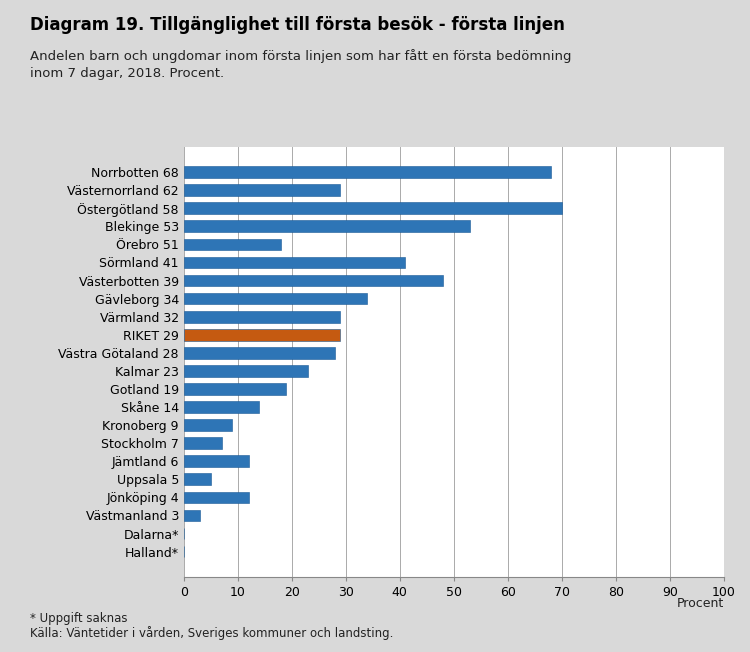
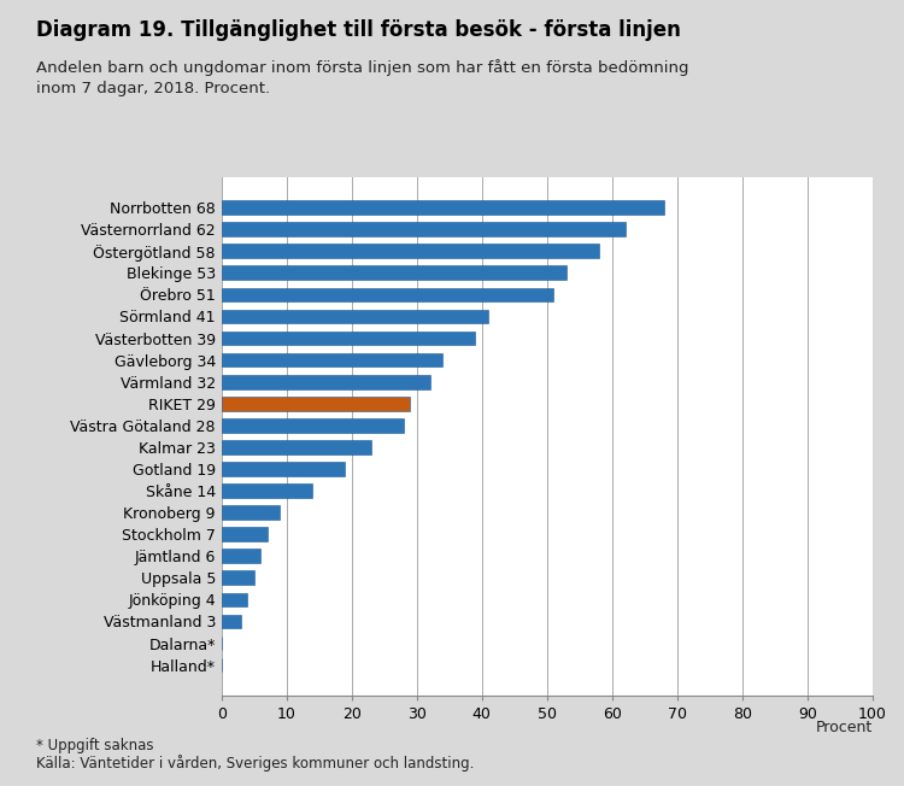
Västernorrland 62: 29 -> 62
Östergötland 58: 70 -> 58
Örebro 51: 18 -> 51
Västerbotten 39: 48 -> 39
Värmland 32: 29 -> 32
Jämtland 6: 12 -> 6
Jönköping 4: 12 -> 4
